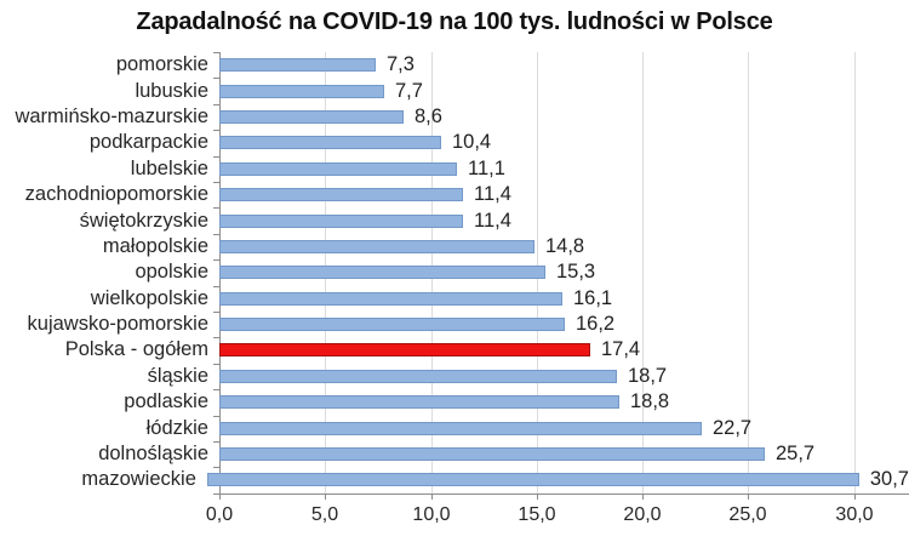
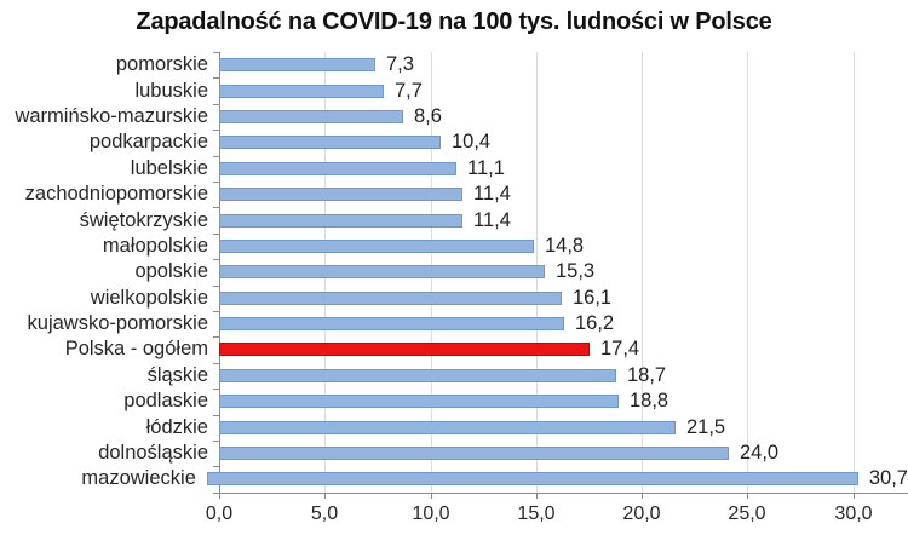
łódzkie: 22,7 -> 21,5
dolnośląskie: 25,7 -> 24,0
